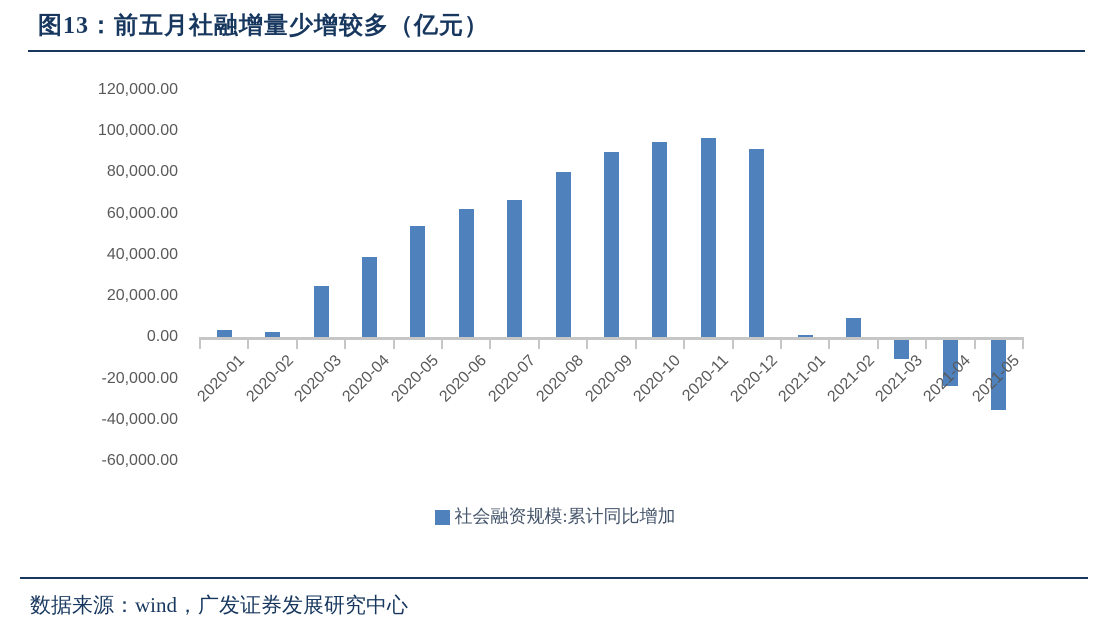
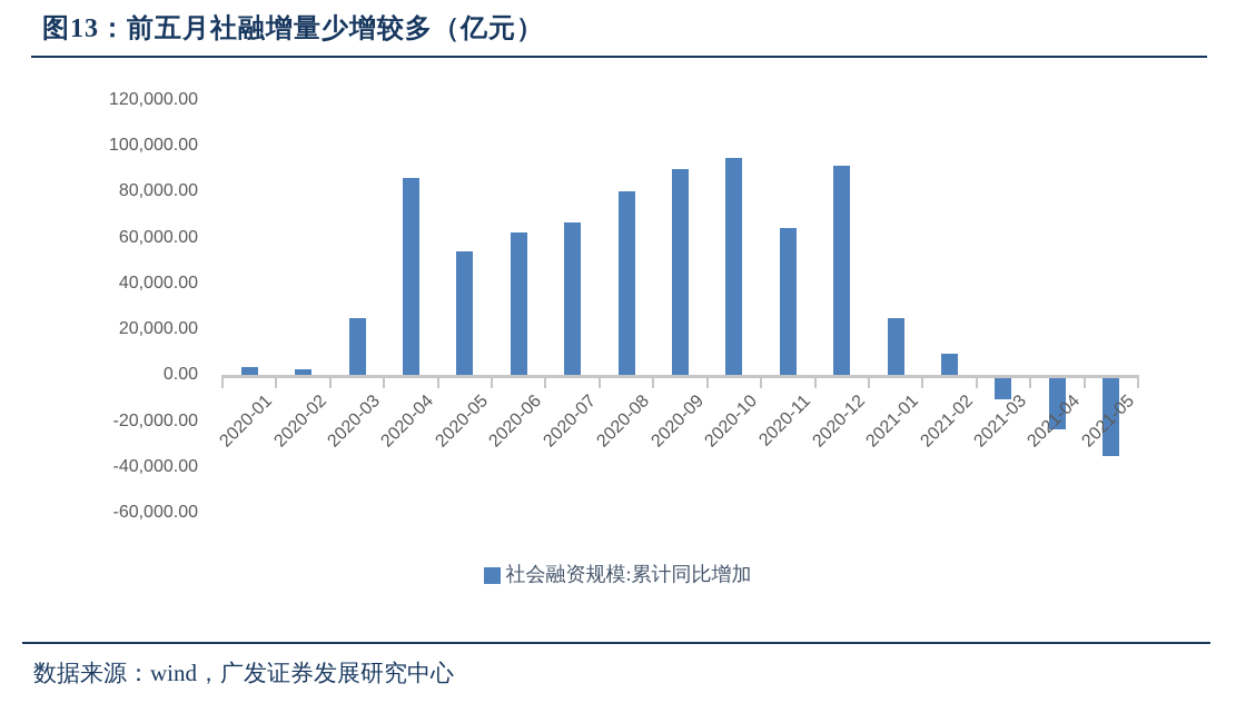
2020-04: 39000 -> 86000
2020-11: 96000 -> 64000
2021-01: 1000 -> 25000
